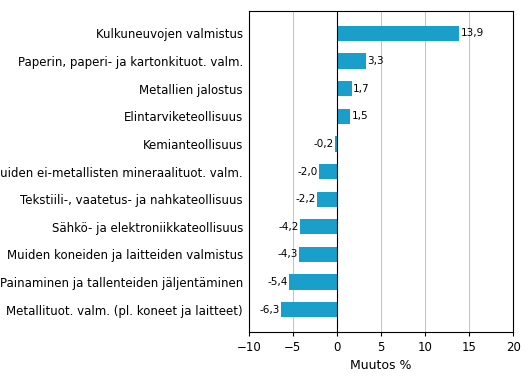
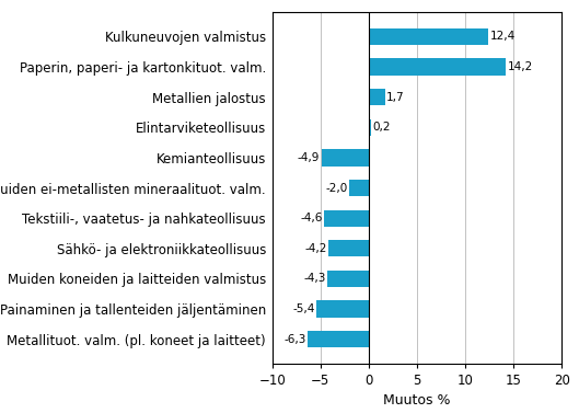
Kulkuneuvojen valmistus: 13,9 -> 12,4
Paperin, paperi- ja kartonkituot. valm.: 3,3 -> 14,2
Elintarviketeollisuus: 1,5 -> 0,2
Kemianteollisuus: -0,2 -> -4,9
Tekstiili-, vaatetus- ja nahkateollisuus: -2,2 -> -4,6
